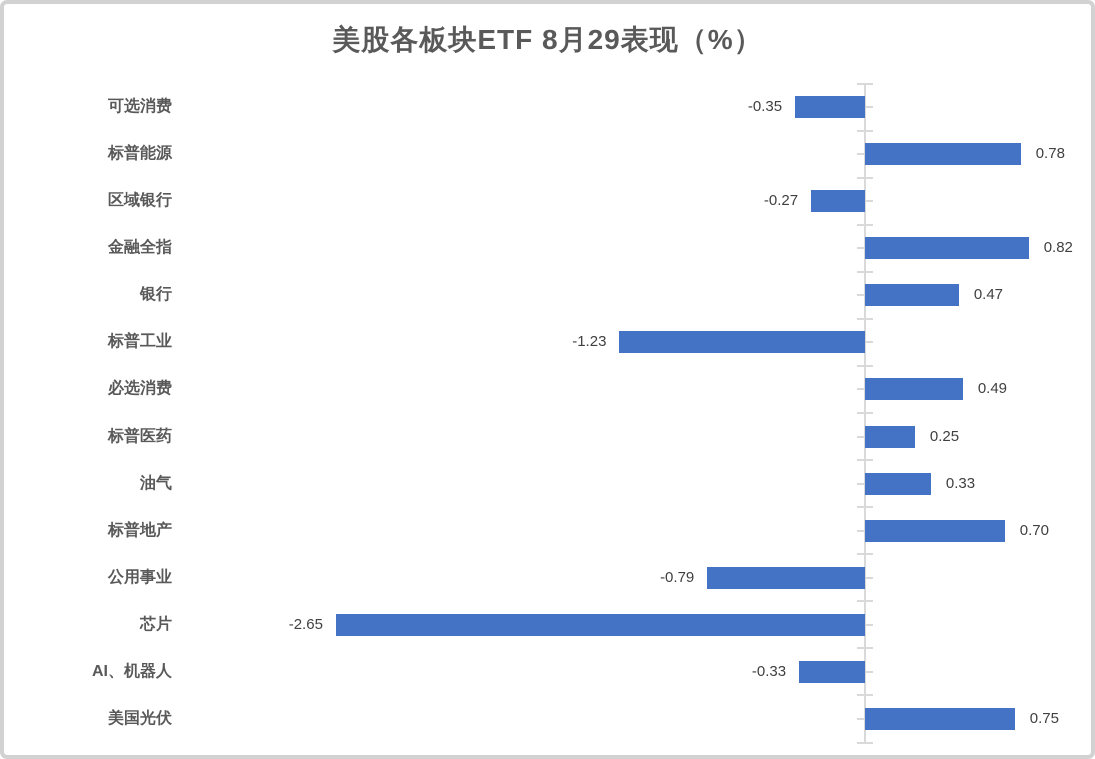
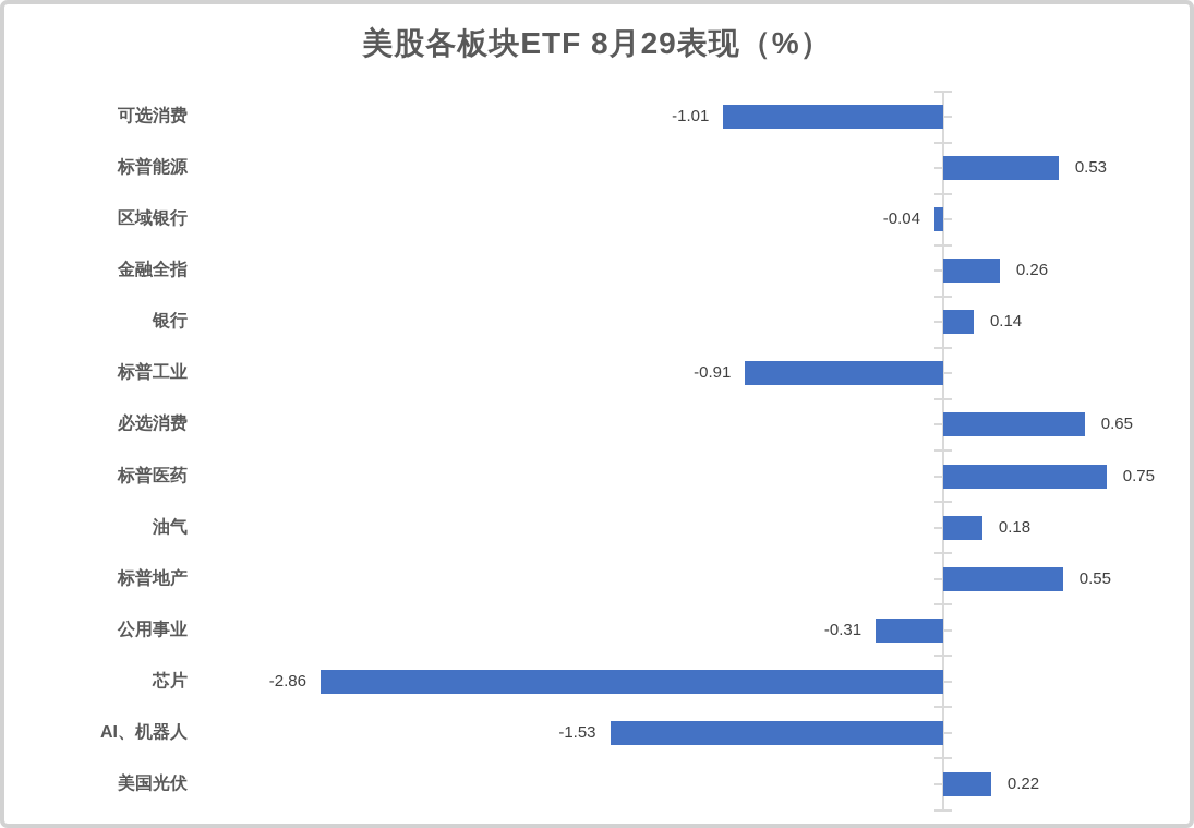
可选消费: -0.35 -> -1.01
标普能源: 0.78 -> 0.53
区域银行: -0.27 -> -0.04
金融全指: 0.82 -> 0.26
银行: 0.47 -> 0.14
标普工业: -1.23 -> -0.91
必选消费: 0.49 -> 0.65
标普医药: 0.25 -> 0.75
油气: 0.33 -> 0.18
标普地产: 0.70 -> 0.55
公用事业: -0.79 -> -0.31
芯片: -2.65 -> -2.86
AI、机器人: -0.33 -> -1.53
美国光伏: 0.75 -> 0.22
